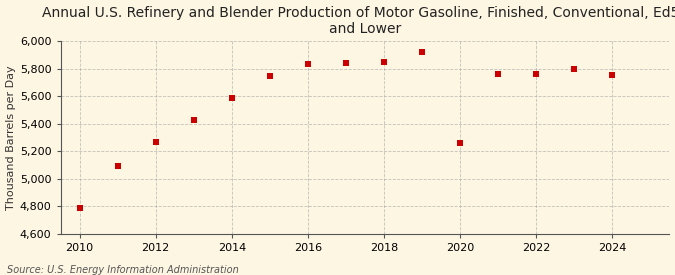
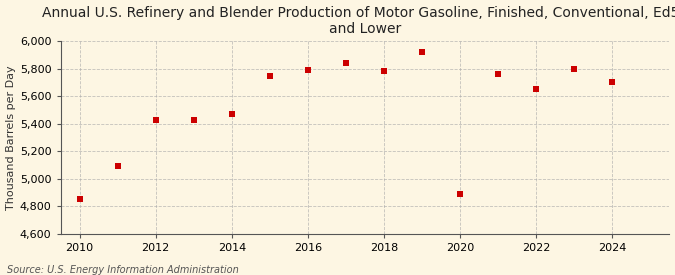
2010: 4,790 -> 4,850
2012: 5,260 -> 5,430
2014: 5,590 -> 5,470
2016: 5,840 -> 5,790
2018: 5,840 -> 5,780
2020: 5,260 -> 4,890
2022: 5,760 -> 5,650
2024: 5,760 -> 5,700
